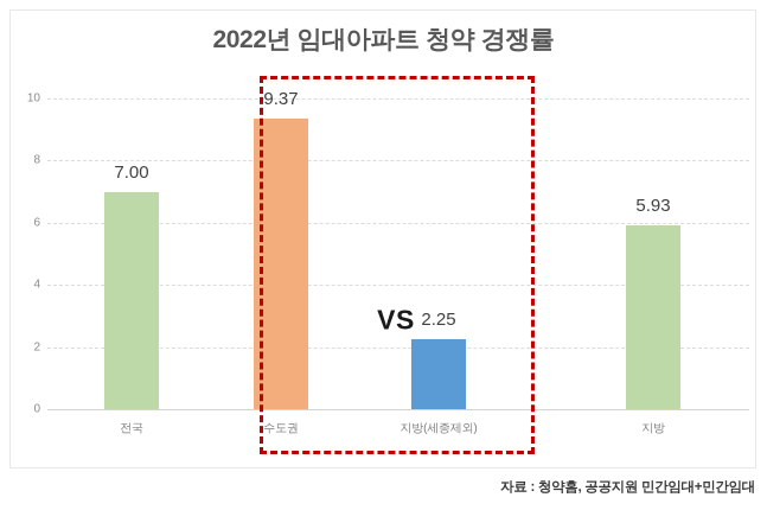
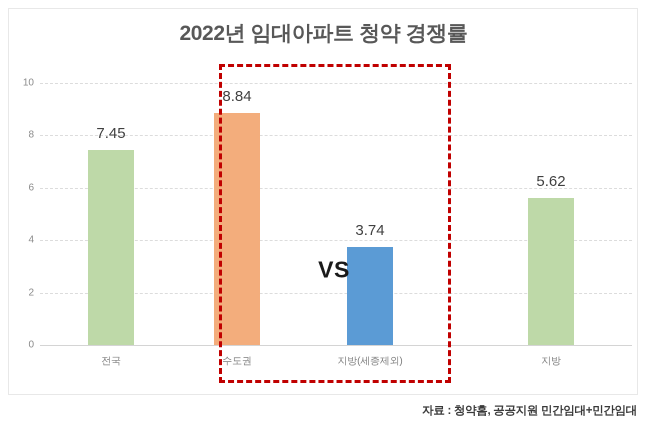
전국: 7.00 -> 7.45
수도권: 9.37 -> 8.84
지방(세종제외): 2.25 -> 3.74
지방: 5.93 -> 5.62
